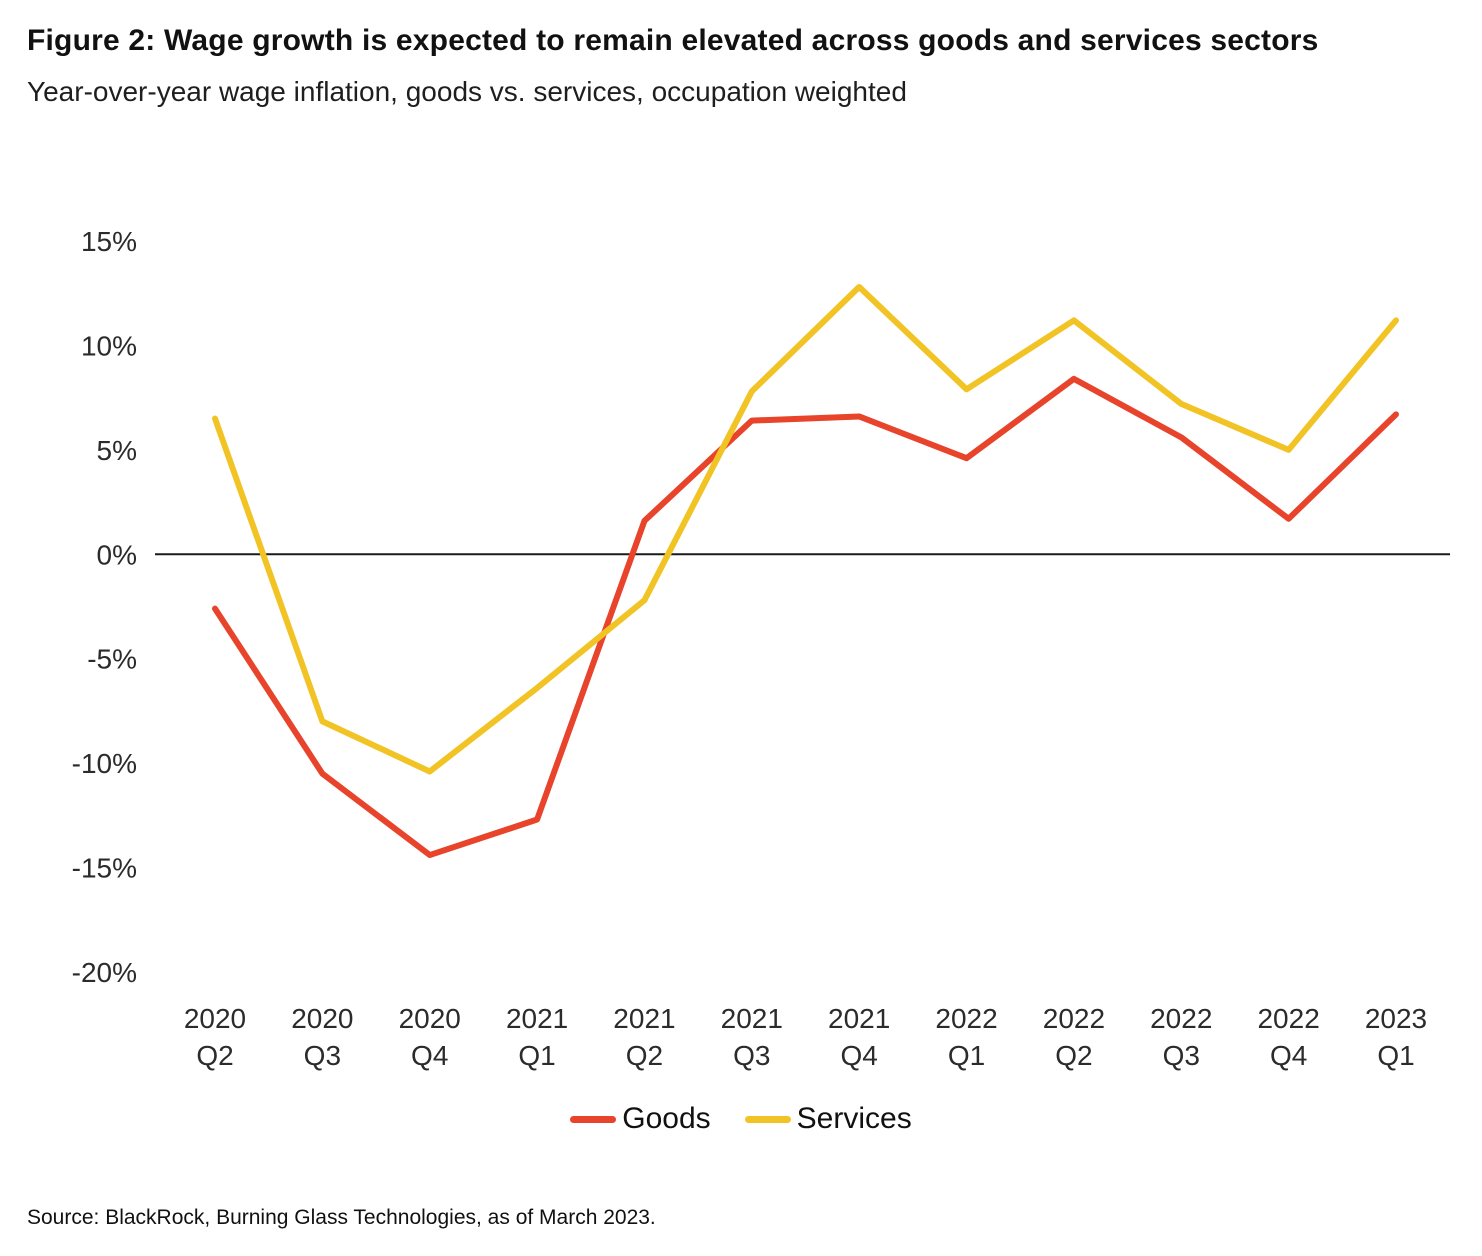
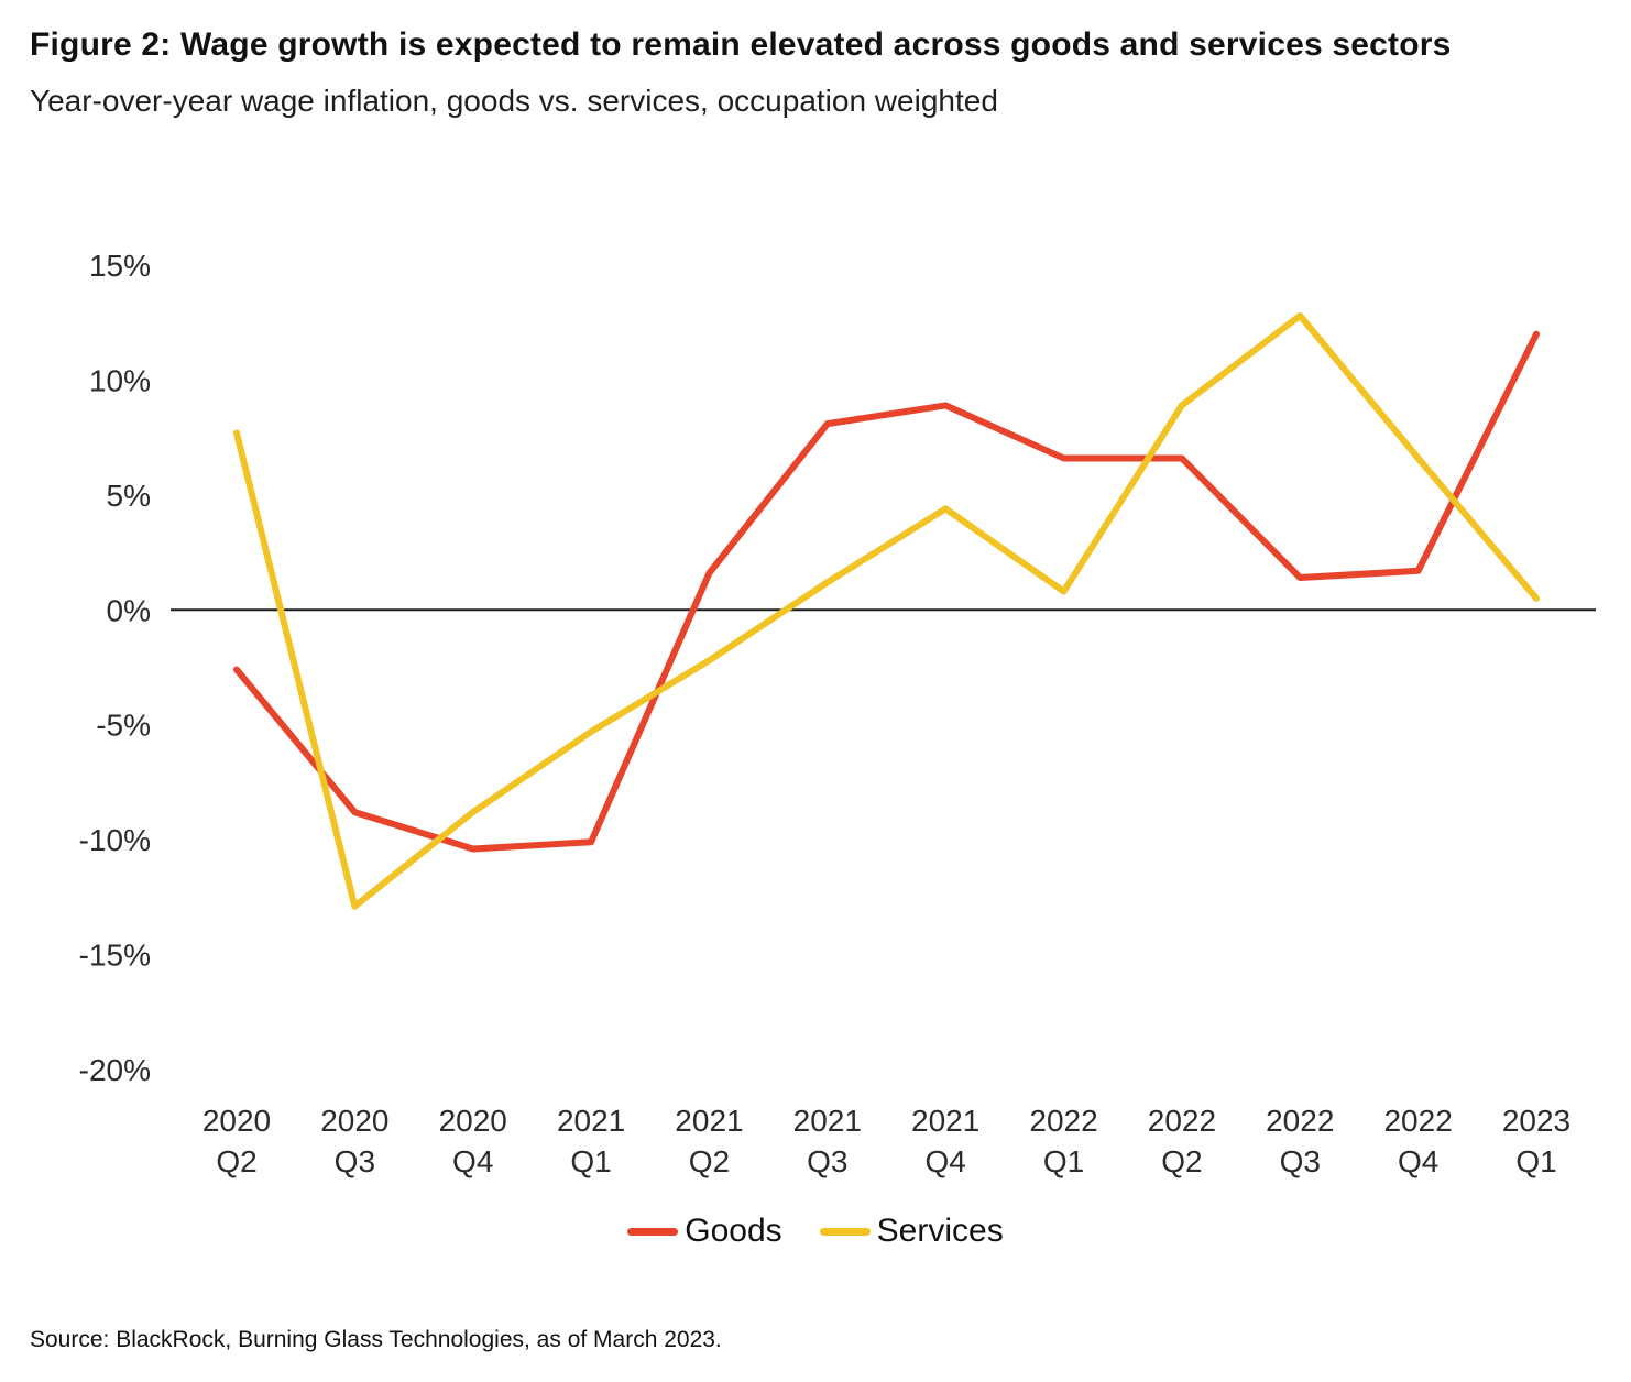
Services/2020 Q2: 6.5% -> 7.7%
Goods/2020 Q3: -10.5% -> -8.8%
Services/2020 Q3: -8.0% -> -12.9%
Goods/2020 Q4: -14.4% -> -10.4%
Services/2020 Q4: -10.4% -> -8.8%
Goods/2021 Q1: -12.7% -> -10.1%
Services/2021 Q1: -6.4% -> -5.3%
Goods/2021 Q3: 6.4% -> 8.1%
Services/2021 Q3: 7.8% -> 1.2%
Goods/2021 Q4: 6.6% -> 8.9%
Services/2021 Q4: 12.8% -> 4.4%
Goods/2022 Q1: 4.6% -> 6.6%
Services/2022 Q1: 7.9% -> 0.8%
Goods/2022 Q2: 8.4% -> 6.6%
Services/2022 Q2: 11.2% -> 8.9%
Goods/2022 Q3: 5.6% -> 1.4%
Services/2022 Q3: 7.2% -> 12.8%
Services/2022 Q4: 5.0% -> 6.6%
Goods/2023 Q1: 6.7% -> 12.0%
Services/2023 Q1: 11.2% -> 0.5%
